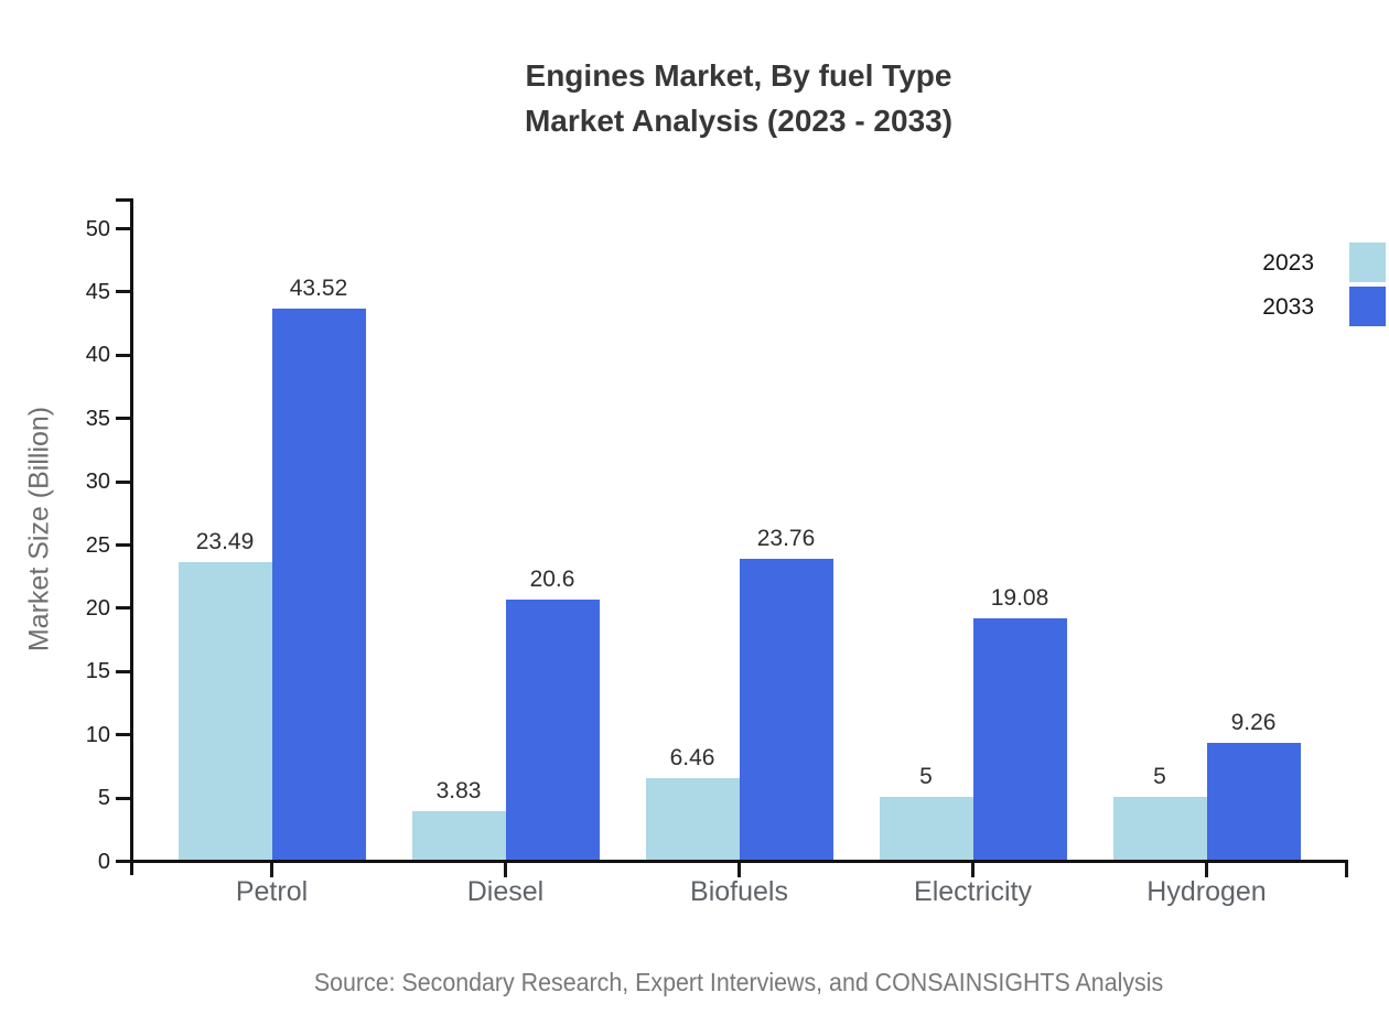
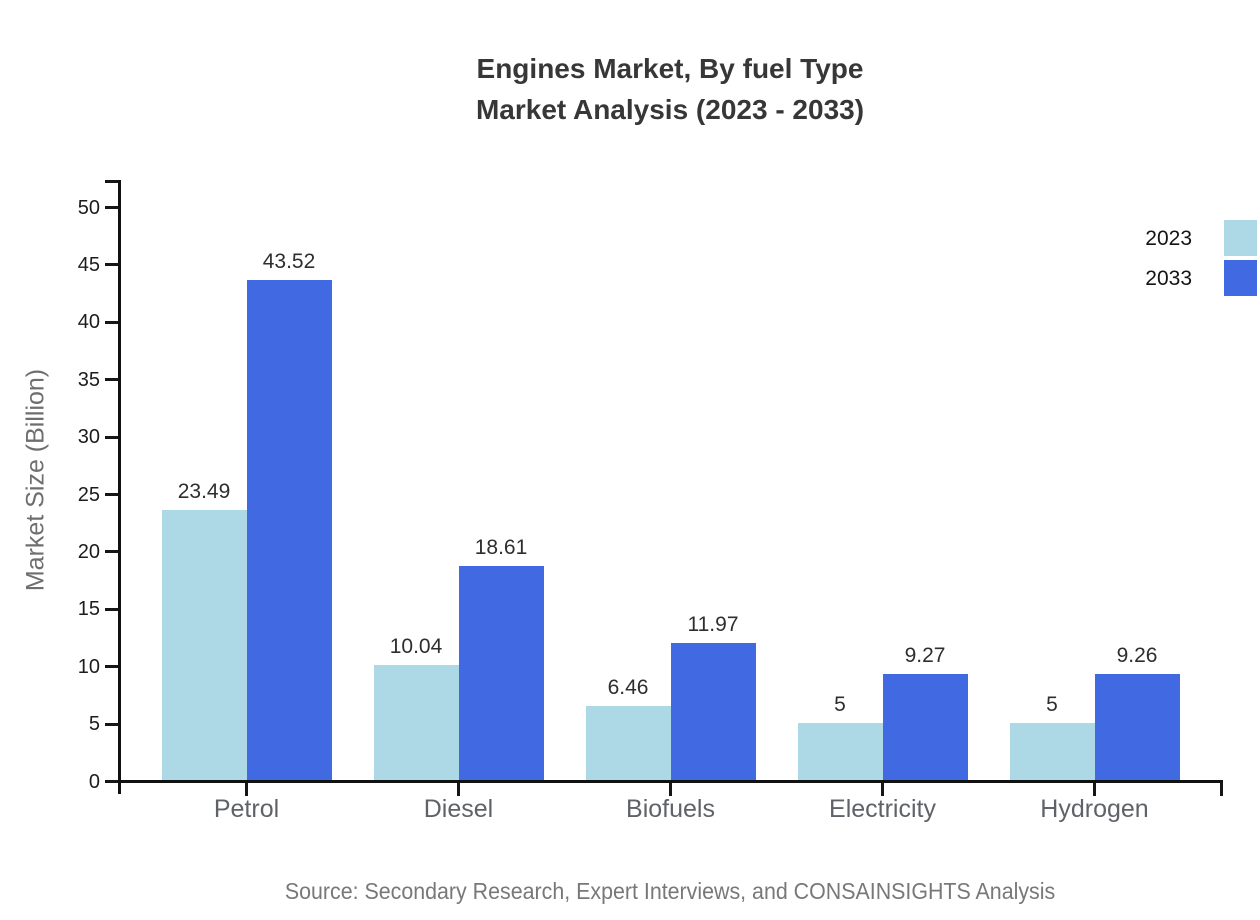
2023/Diesel: 3.83 -> 10.04
2033/Diesel: 20.6 -> 18.61
2033/Biofuels: 23.76 -> 11.97
2033/Electricity: 19.08 -> 9.27
